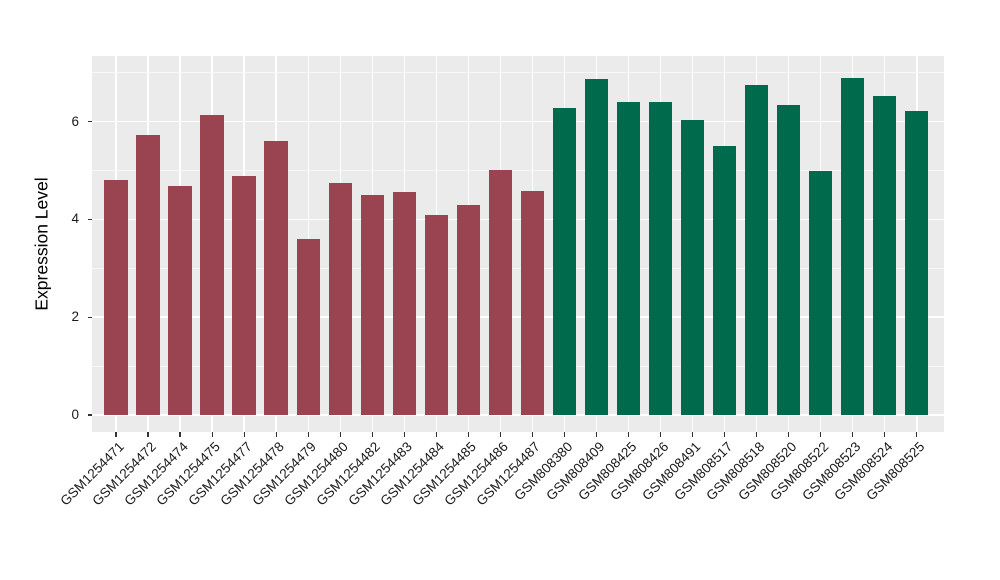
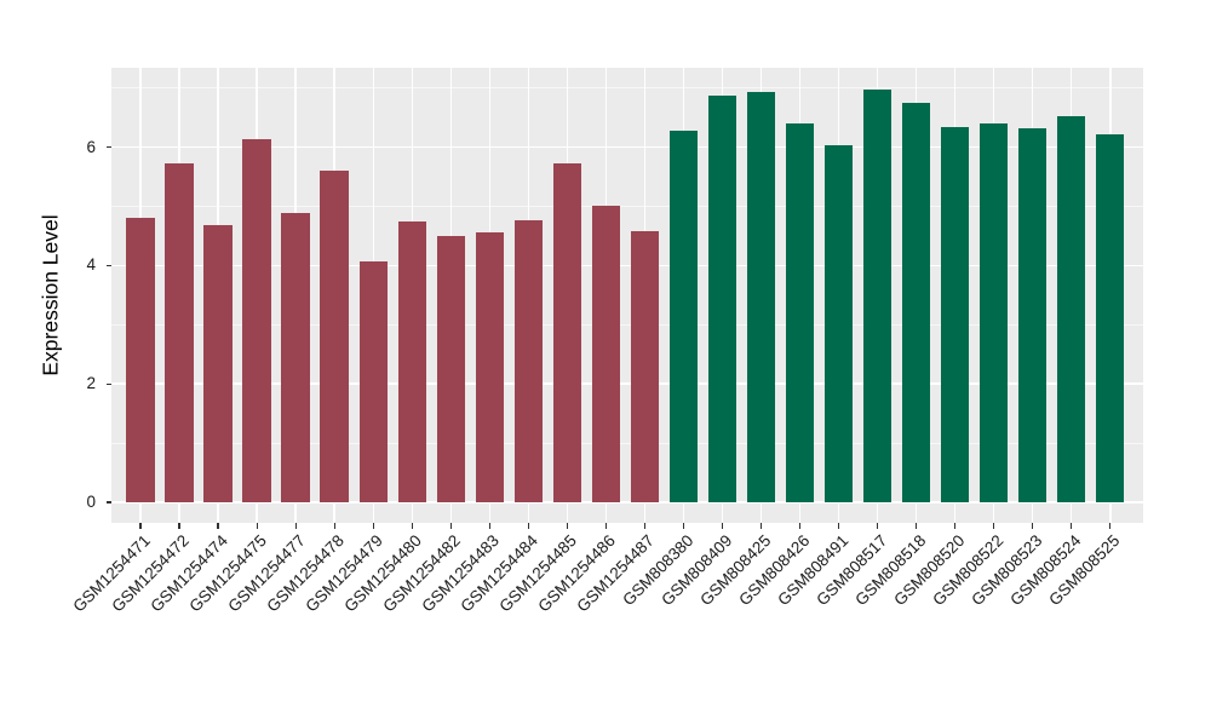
GSM1254479: 3.6 -> 4.1
GSM1254484: 4.1 -> 4.8
GSM1254485: 4.3 -> 5.7
GSM808425: 6.4 -> 6.9
GSM808517: 5.5 -> 7.0
GSM808522: 5.0 -> 6.4
GSM808523: 6.9 -> 6.3
